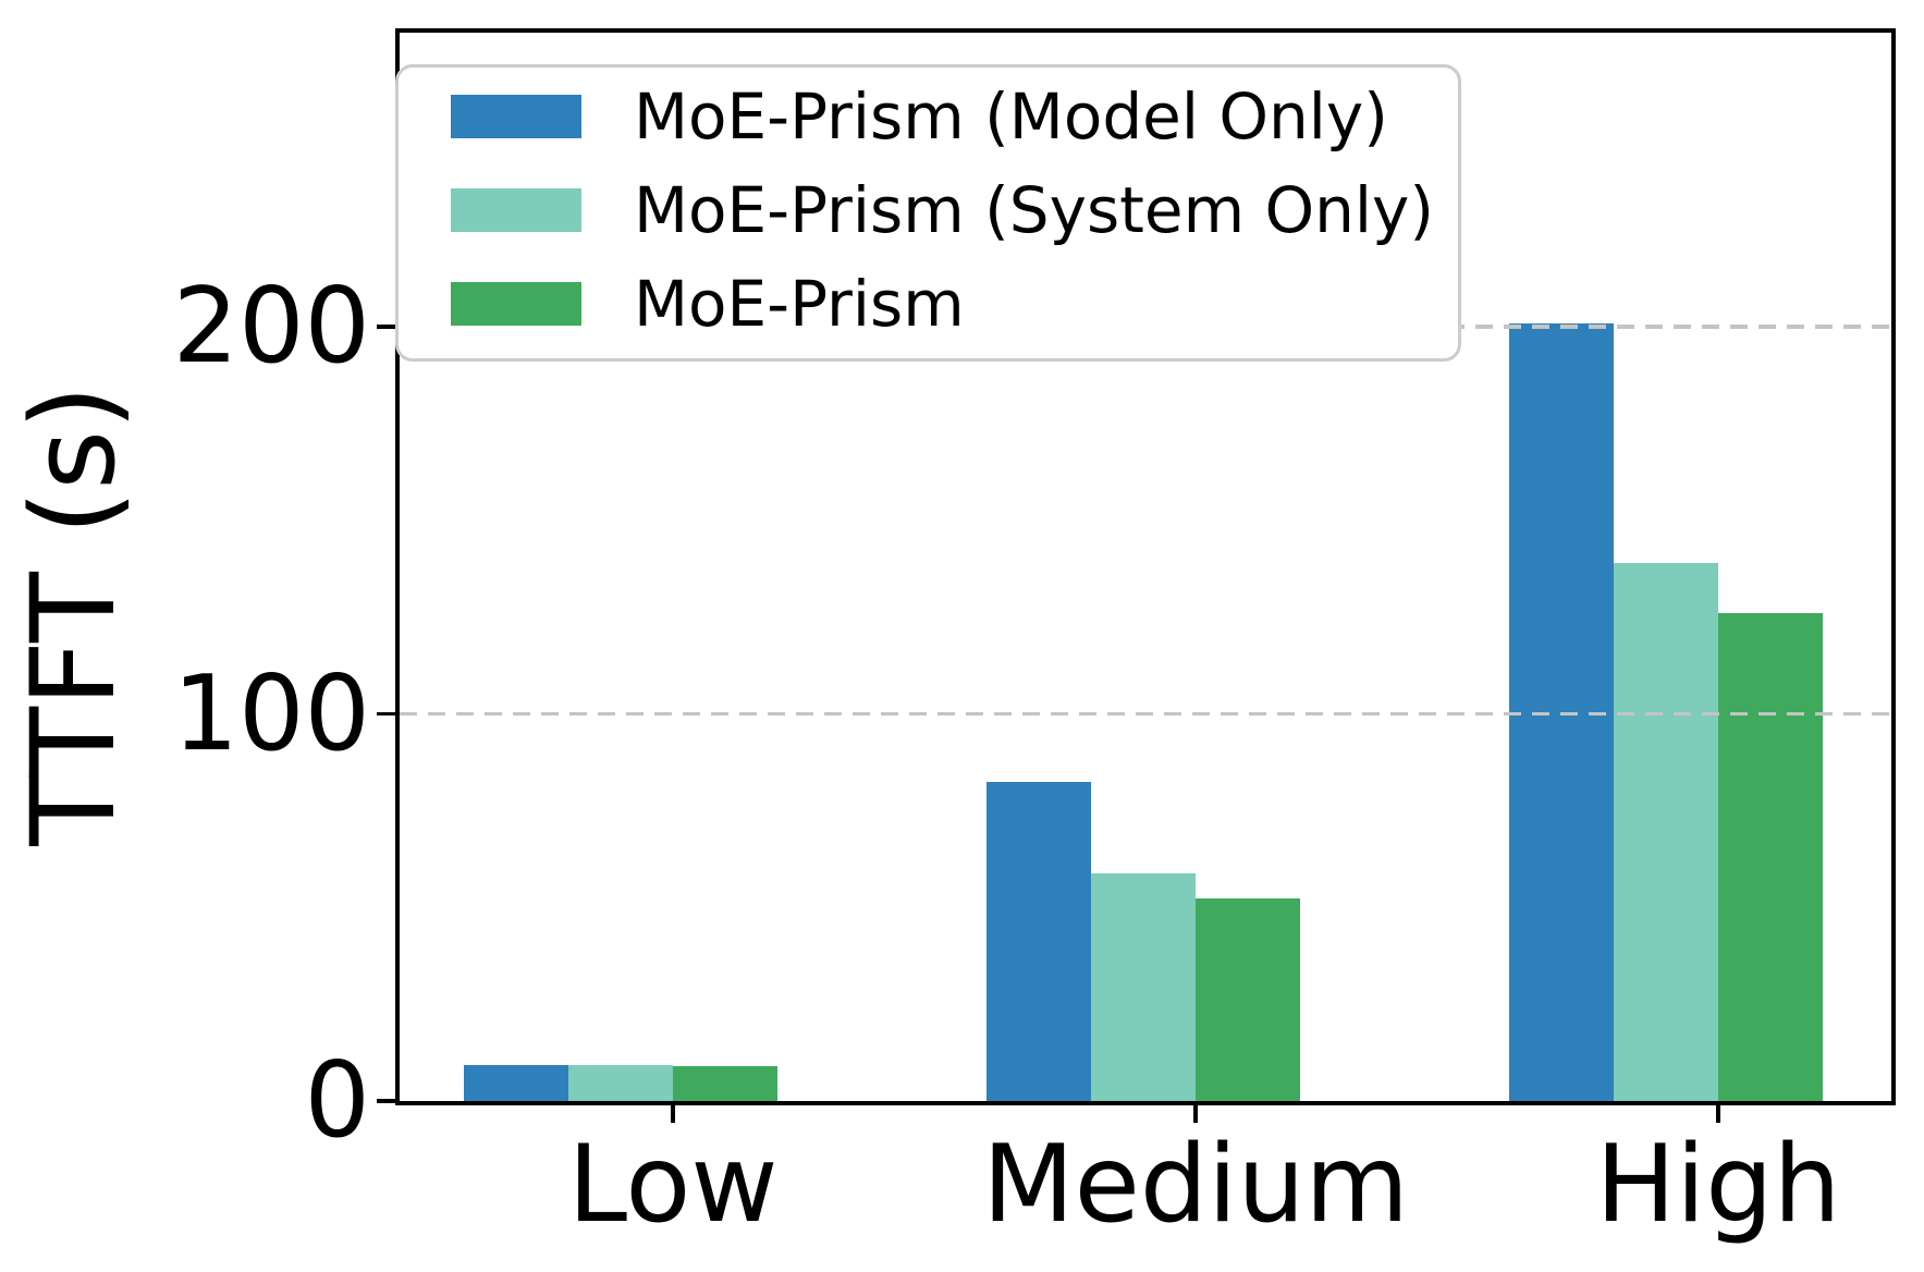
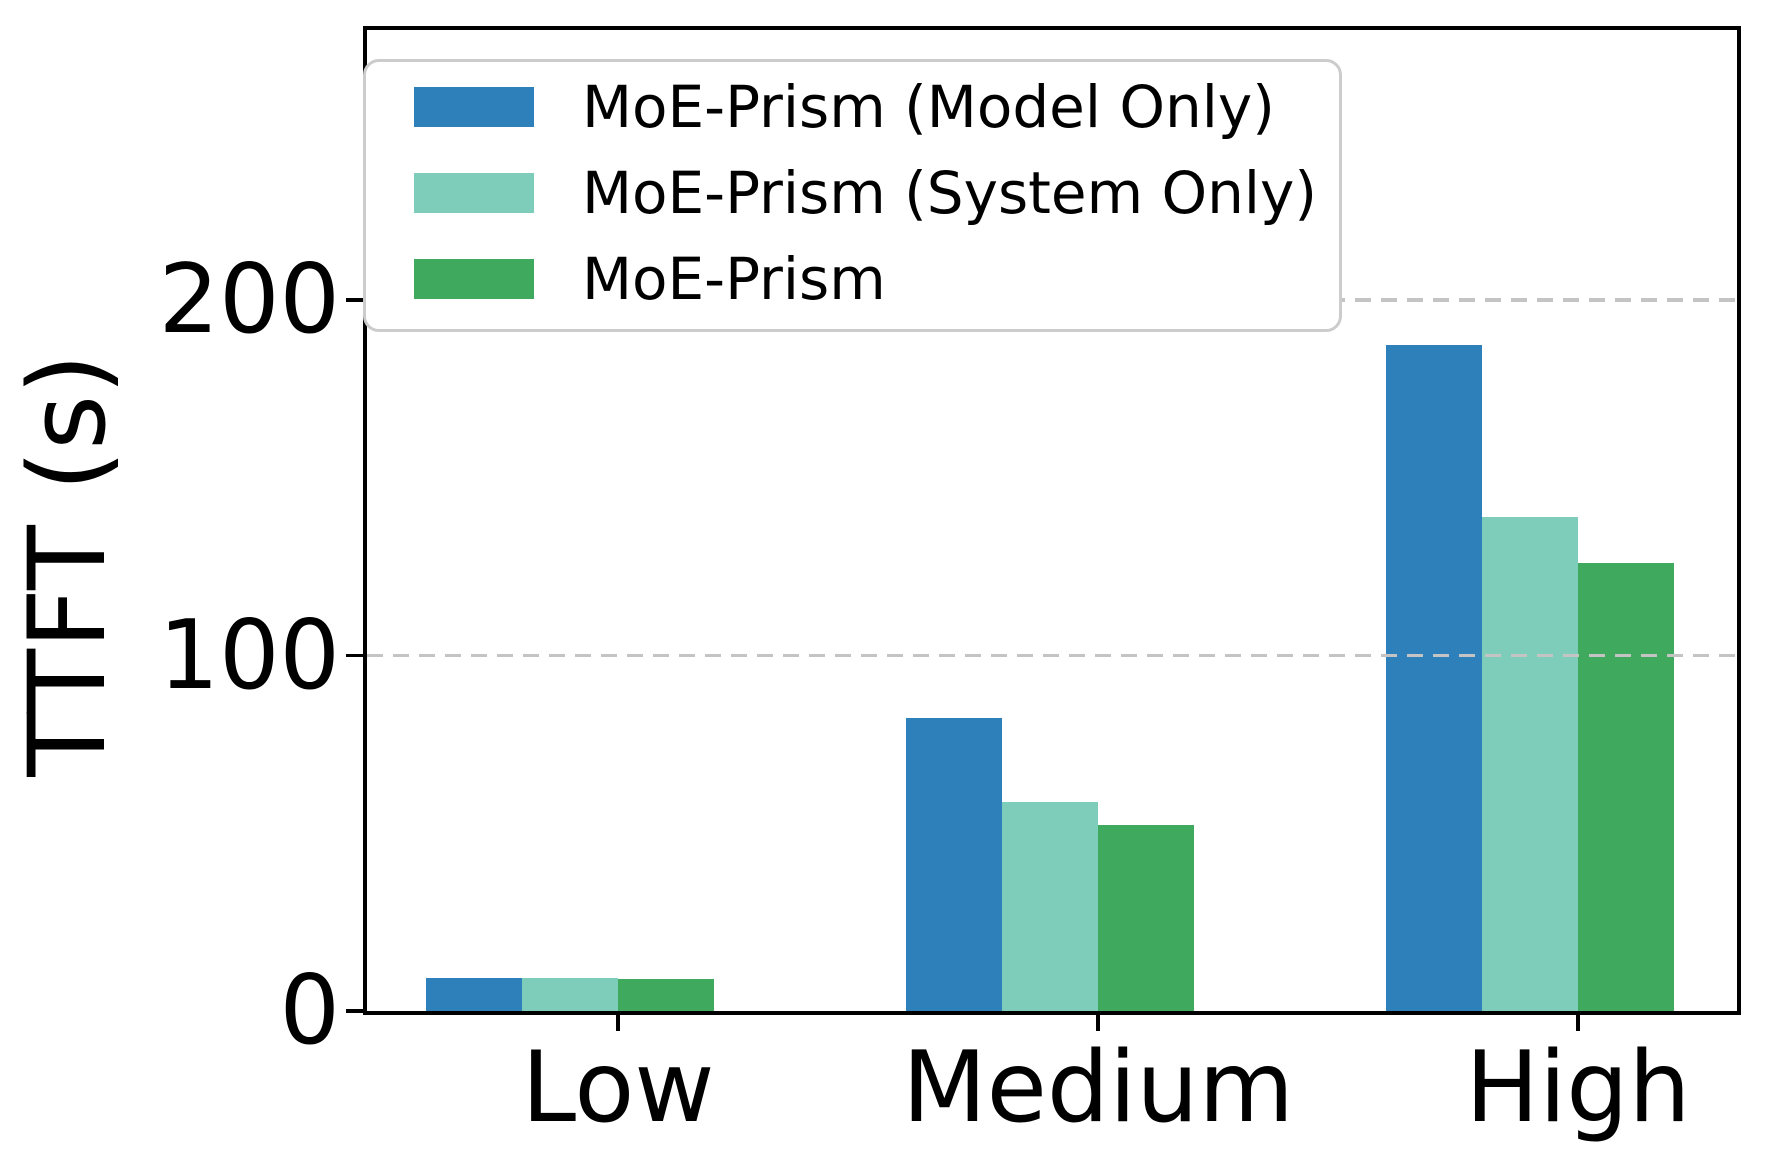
MoE-Prism (Model Only)/High: 201 -> 187
